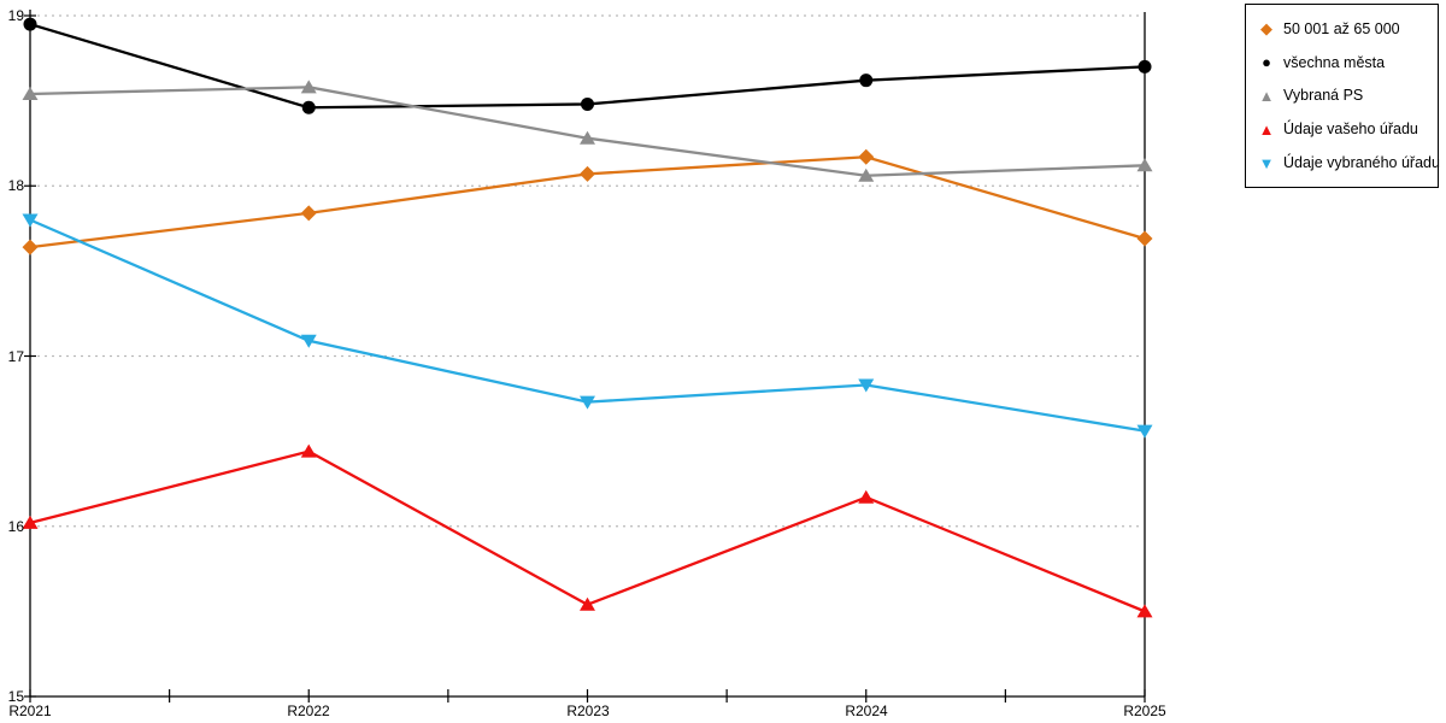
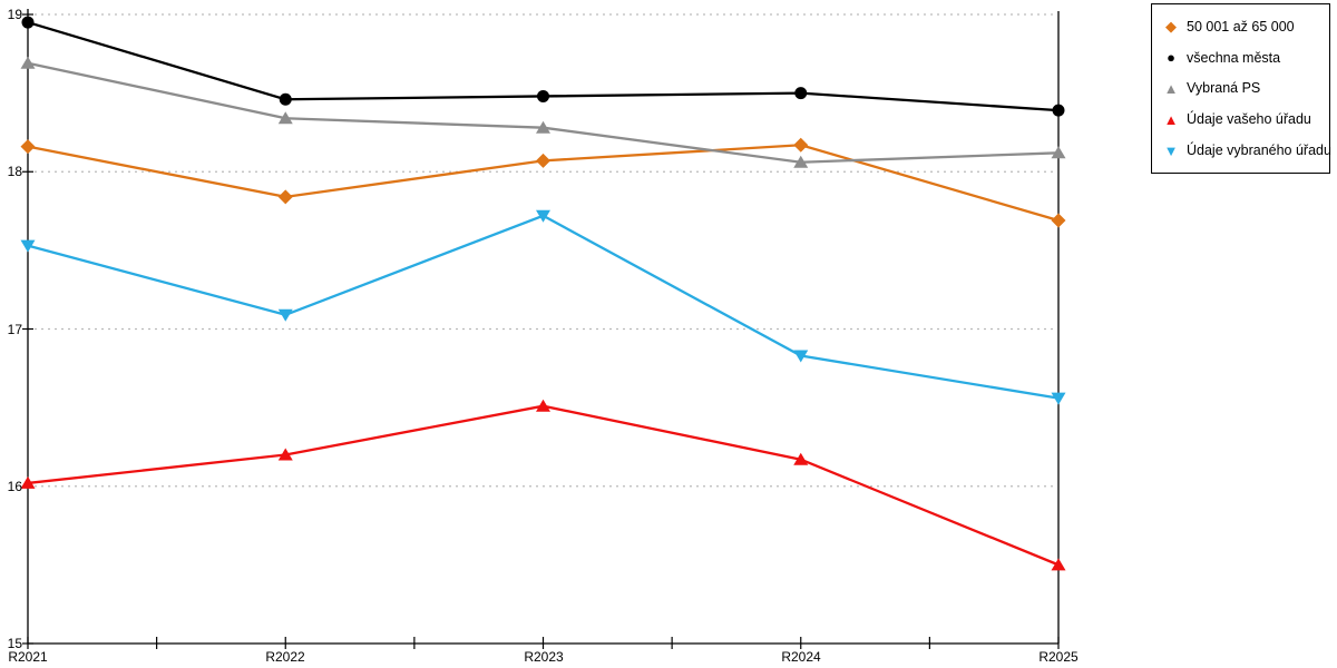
50 001 až 65 000/R2021: 17.64 -> 18.16
Vybraná PS/R2021: 18.54 -> 18.69
Údaje vybraného úřadu/R2021: 17.80 -> 17.53
Vybraná PS/R2022: 18.58 -> 18.34
Údaje vašeho úřadu/R2022: 16.44 -> 16.20
Údaje vašeho úřadu/R2023: 15.54 -> 16.51
Údaje vybraného úřadu/R2023: 16.73 -> 17.72
všechna města/R2024: 18.62 -> 18.50
všechna města/R2025: 18.70 -> 18.39
